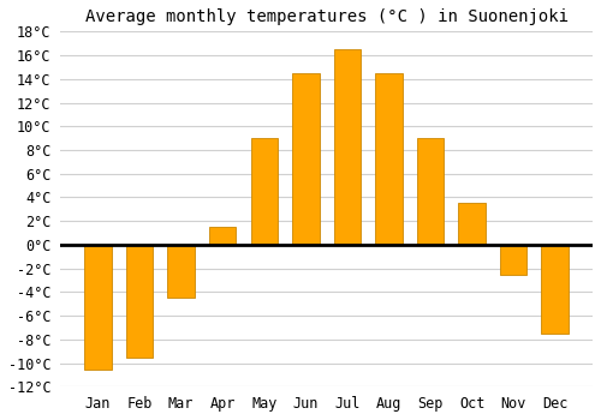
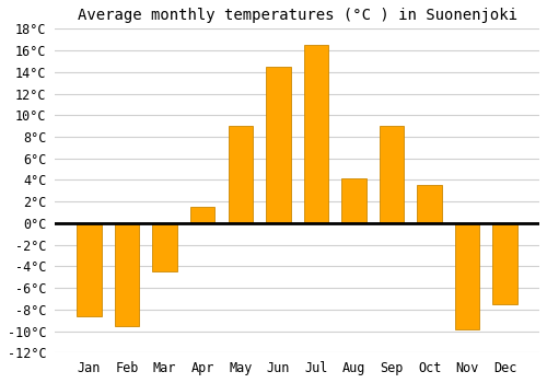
Jan: -10.5°C -> -8.6°C
Aug: 14.5°C -> 4.2°C
Nov: -2.5°C -> -9.8°C
